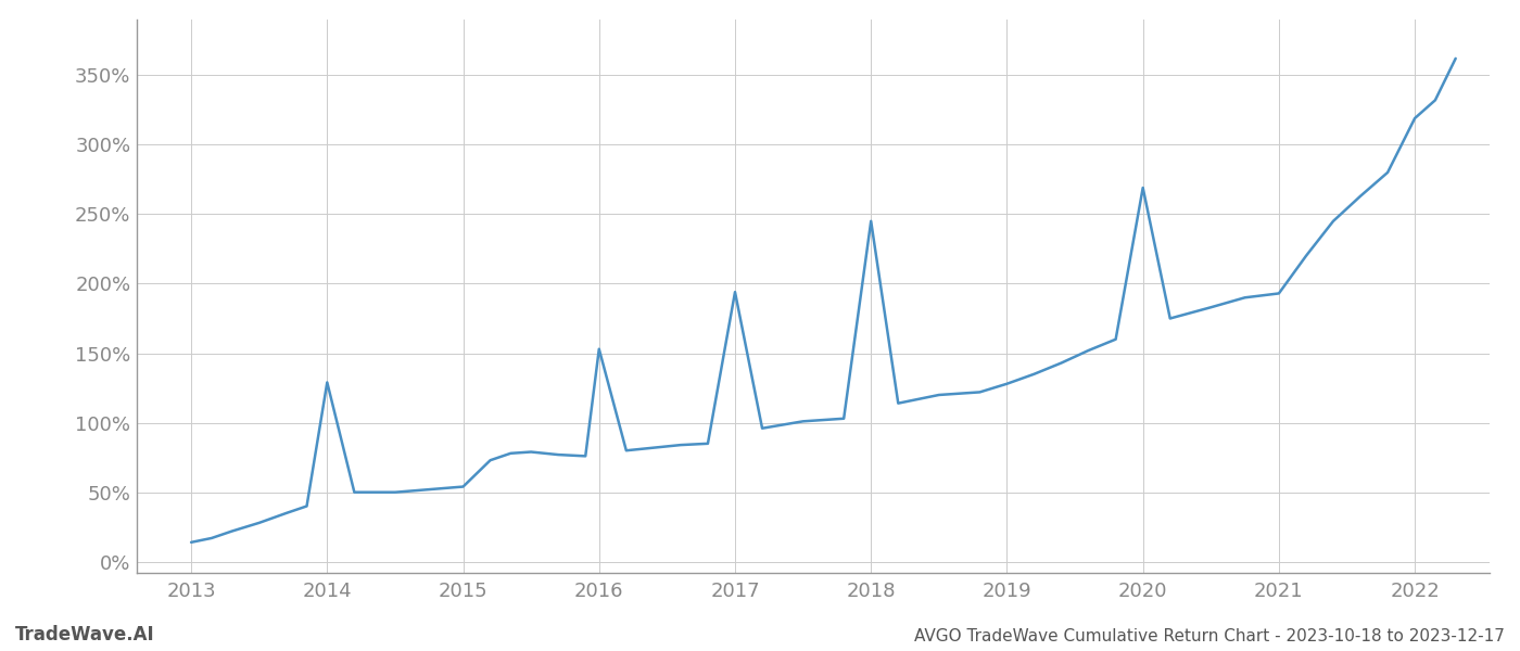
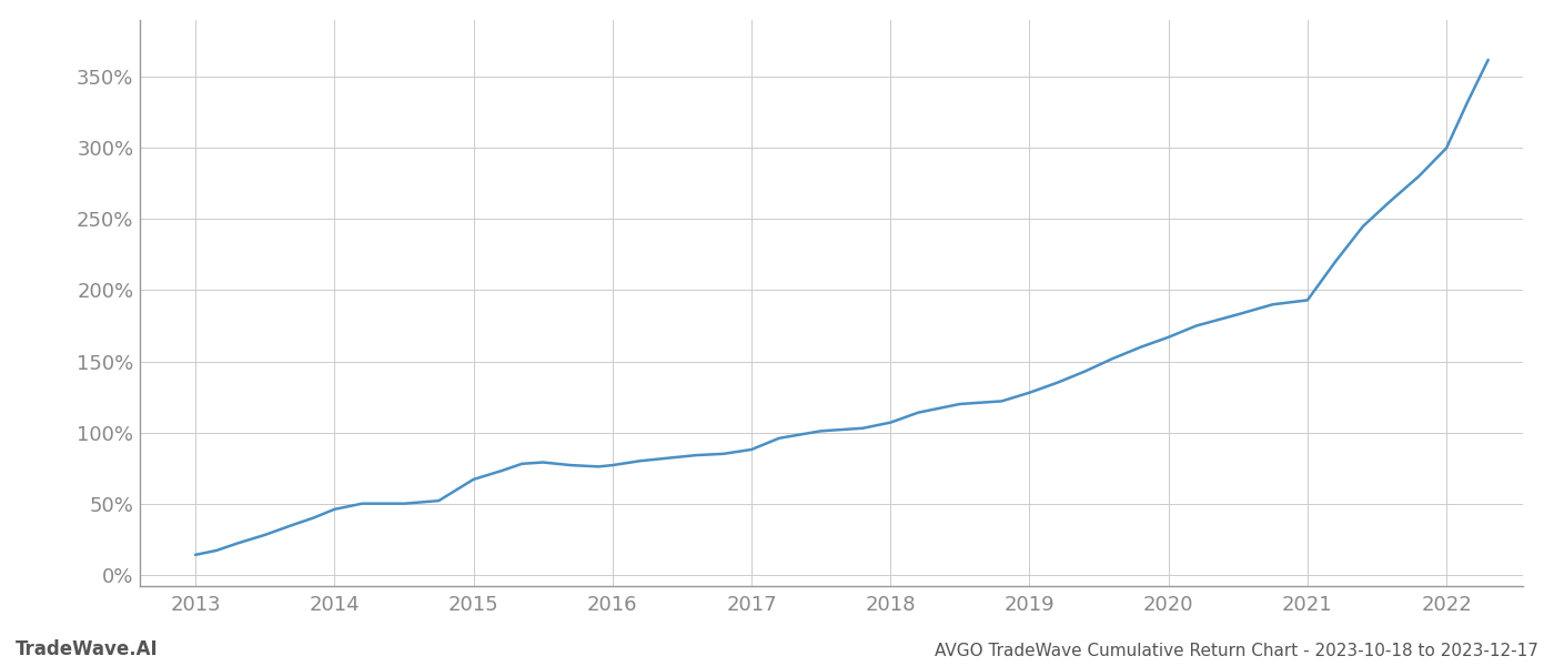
2014: 129% -> 46%
2015: 54% -> 67%
2016: 153% -> 77%
2017: 194% -> 88%
2018: 245% -> 107%
2020: 269% -> 167%
2022: 319% -> 300%
